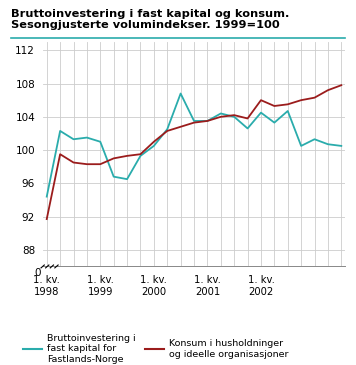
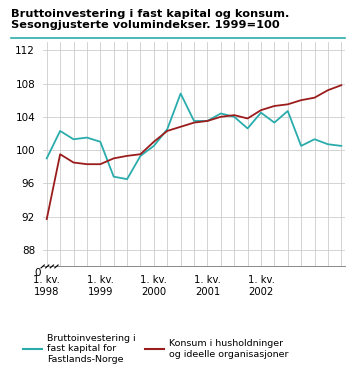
Bruttoinvestering i fast kapital for Fastlands-Norge/1. kv. 1998: 94.4 -> 99.0
Konsum i husholdninger og ideelle organisasjoner/1. kv. 2002: 106.0 -> 104.8
